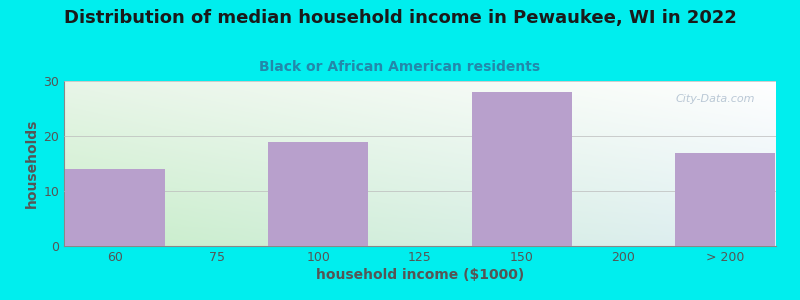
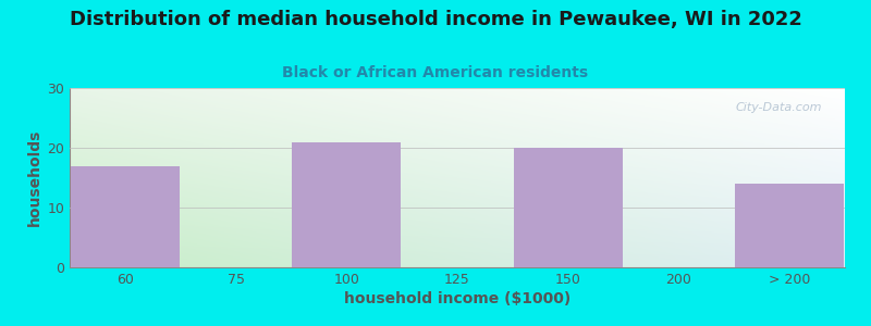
60: 14 -> 17
100: 19 -> 21
150: 28 -> 20
> 200: 17 -> 14
